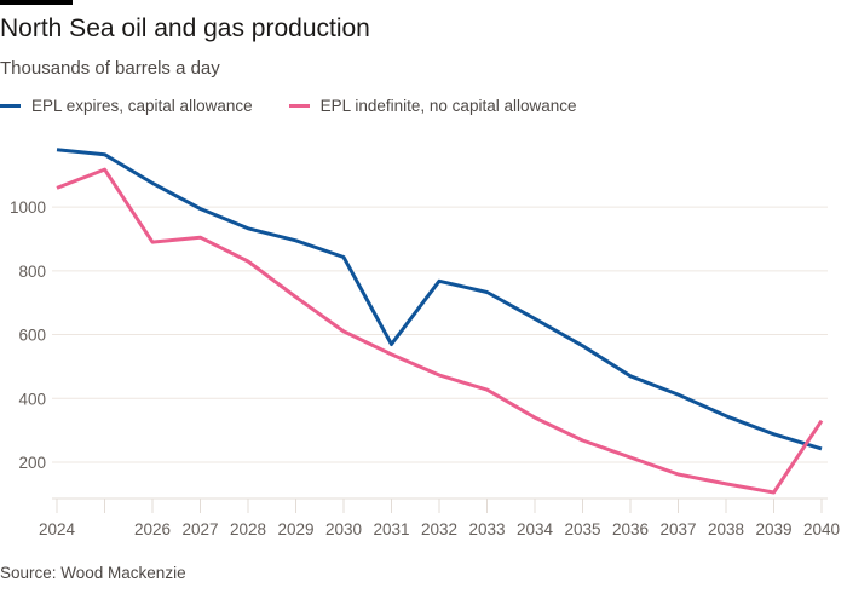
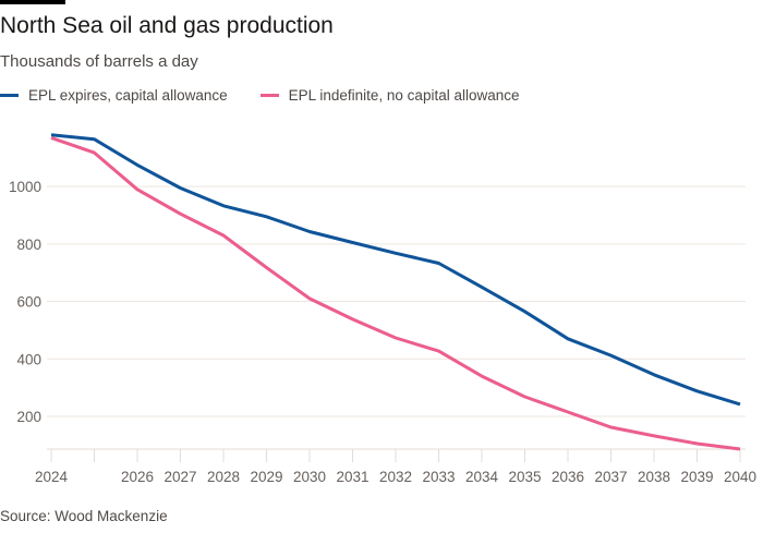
EPL indefinite, no capital allowance/2024: 1060 -> 1170
EPL indefinite, no capital allowance/2026: 890 -> 990
EPL expires, capital allowance/2031: 570 -> 800
EPL indefinite, no capital allowance/2040: 330 -> 90
